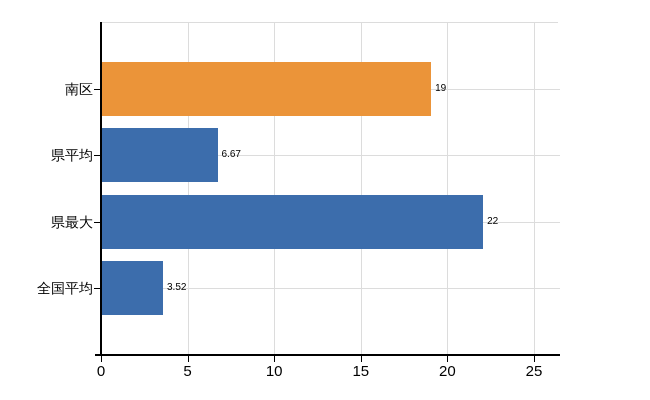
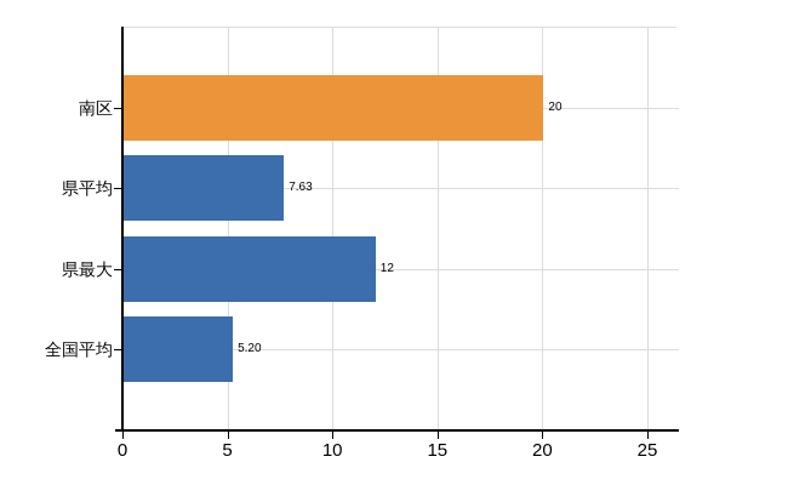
南区: 19 -> 20
県平均: 6.67 -> 7.63
県最大: 22 -> 12
全国平均: 3.52 -> 5.20
